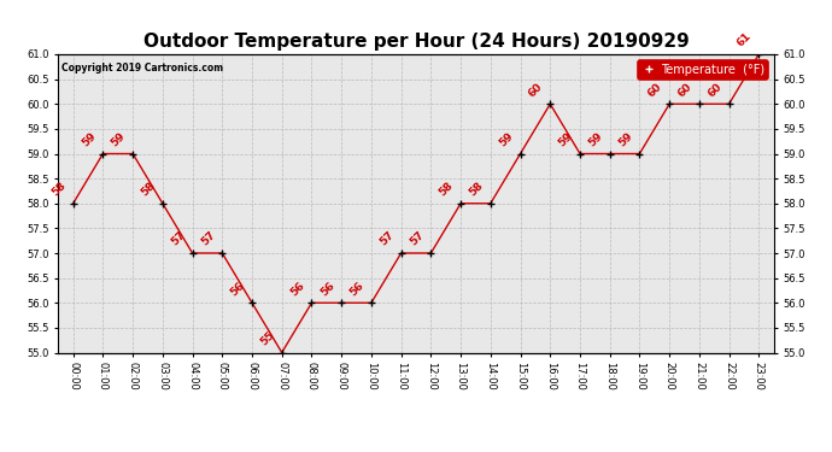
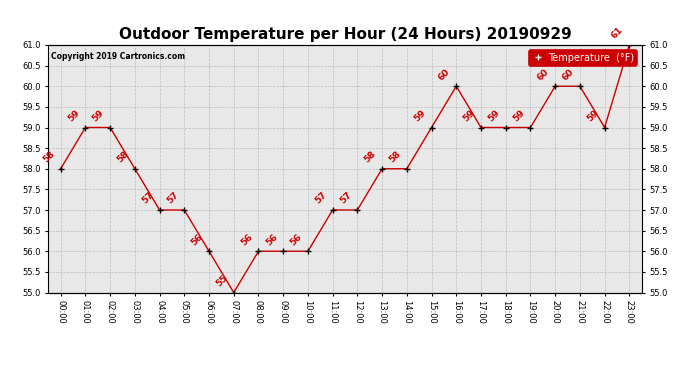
22:00: 60 -> 59
